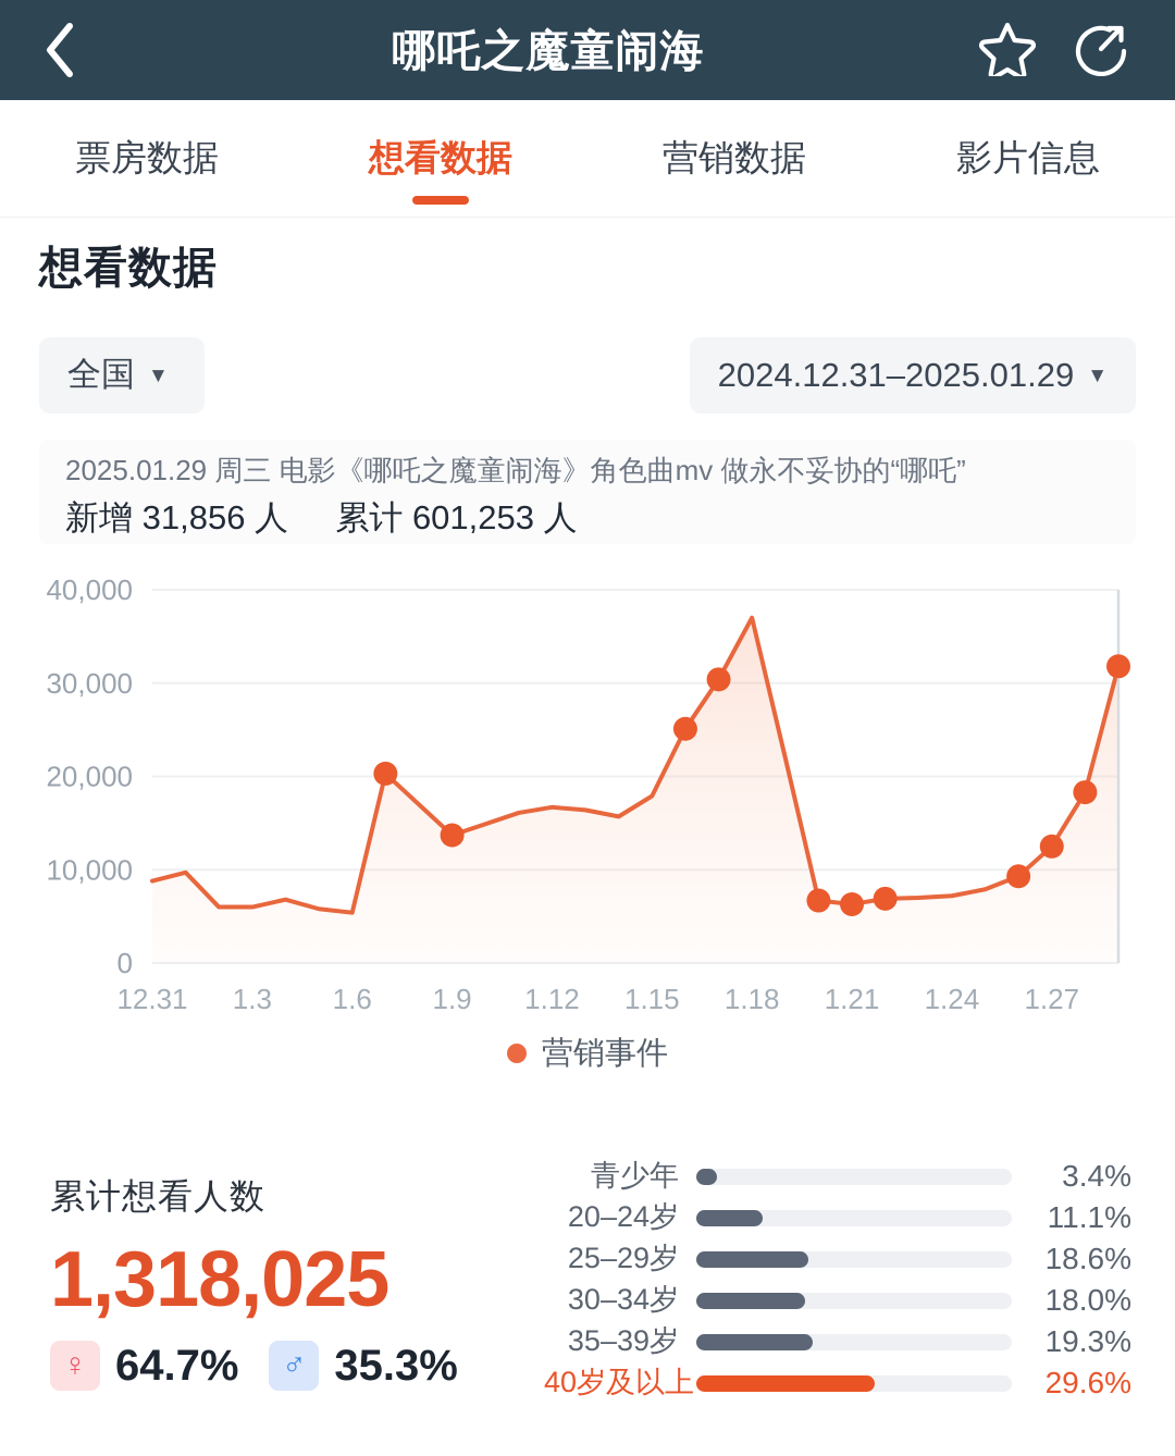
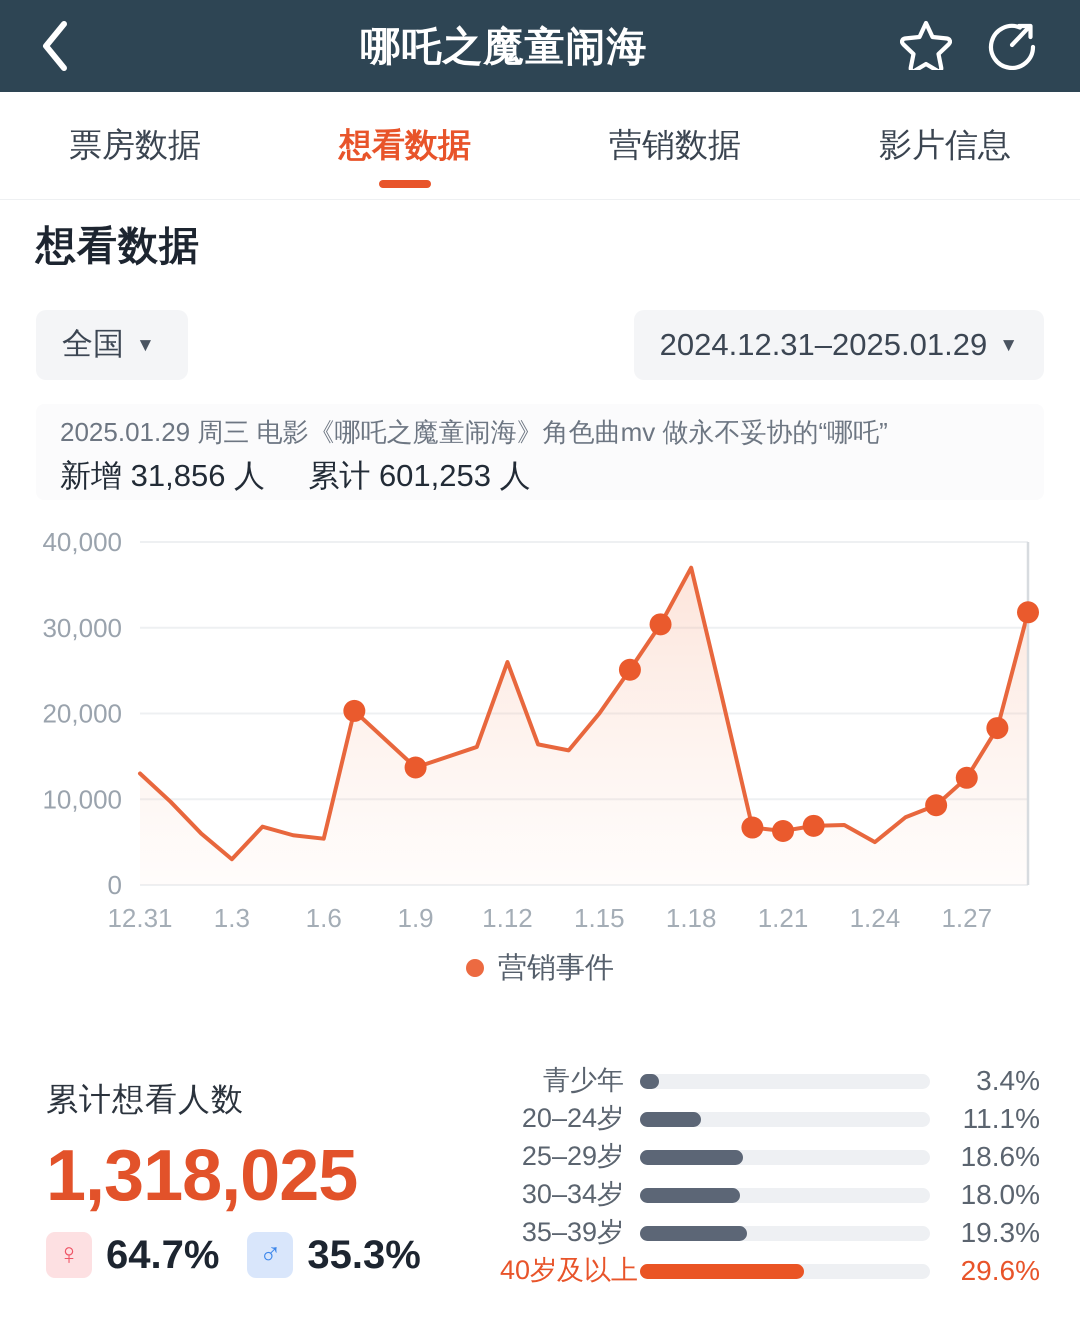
12.31: 9000 -> 13000
1.3: 6000 -> 3000
1.12: 17000 -> 26000
1.15: 18000 -> 20000
1.24: 7000 -> 5000
